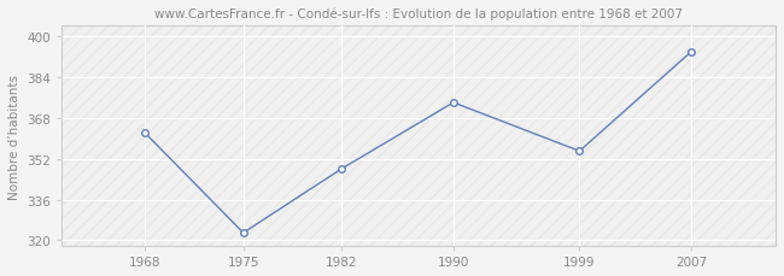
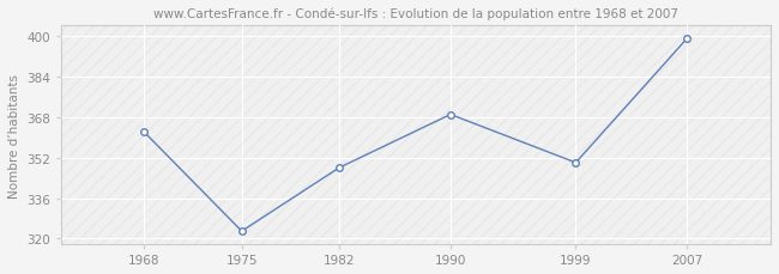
1990: 374 -> 369
1999: 355 -> 350
2007: 394 -> 399
